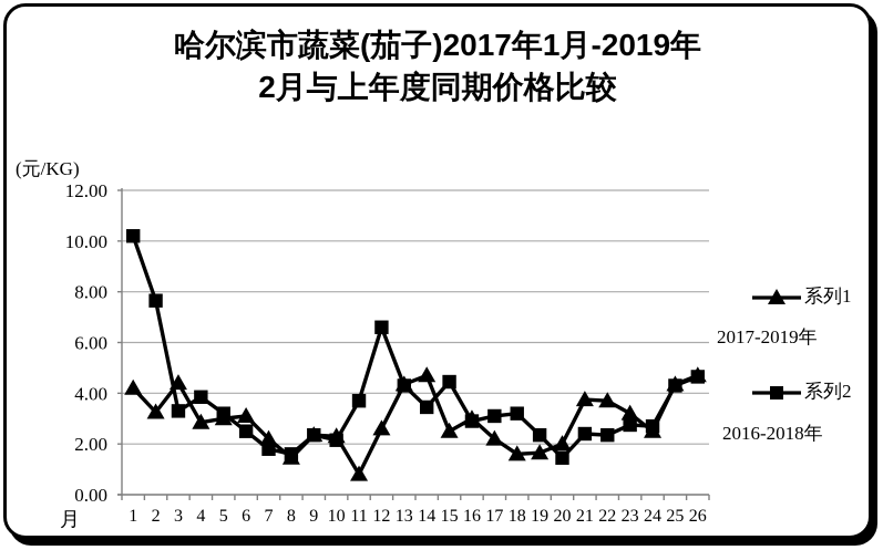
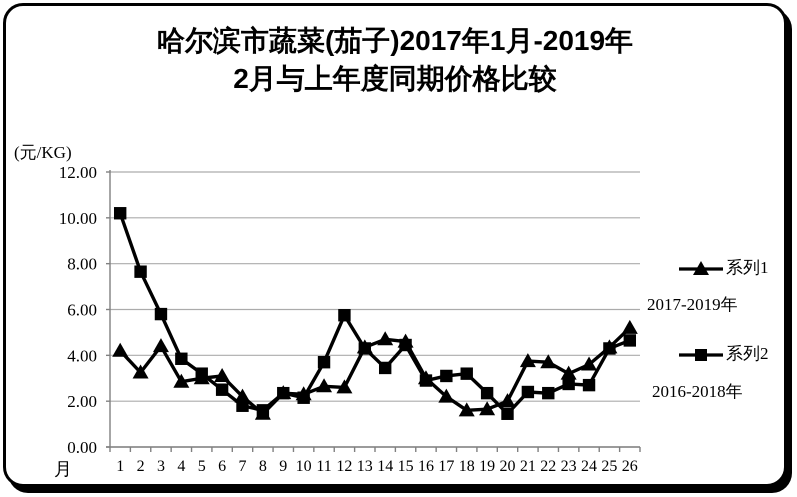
系列2/3: 3.3 -> 5.8
系列1/11: 0.8 -> 2.6
系列2/12: 6.6 -> 5.8
系列1/15: 2.5 -> 4.6
系列1/24: 2.5 -> 3.6
系列1/26: 4.7 -> 5.2
